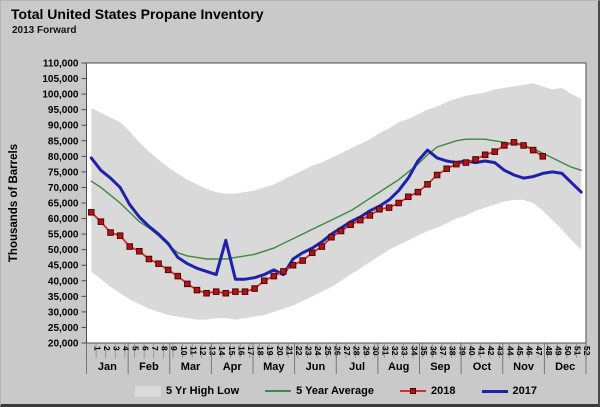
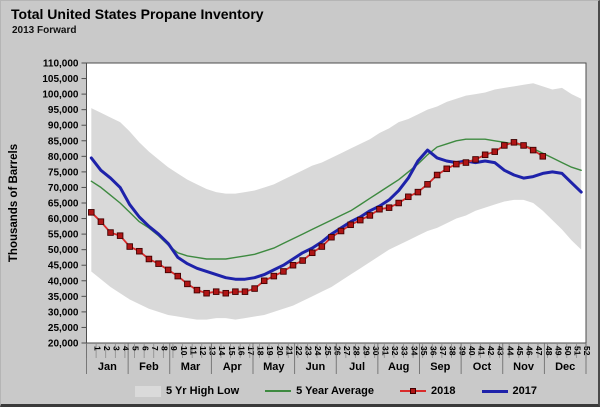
2017/15: 53000 -> 41000
2017/21: 42000 -> 45000
